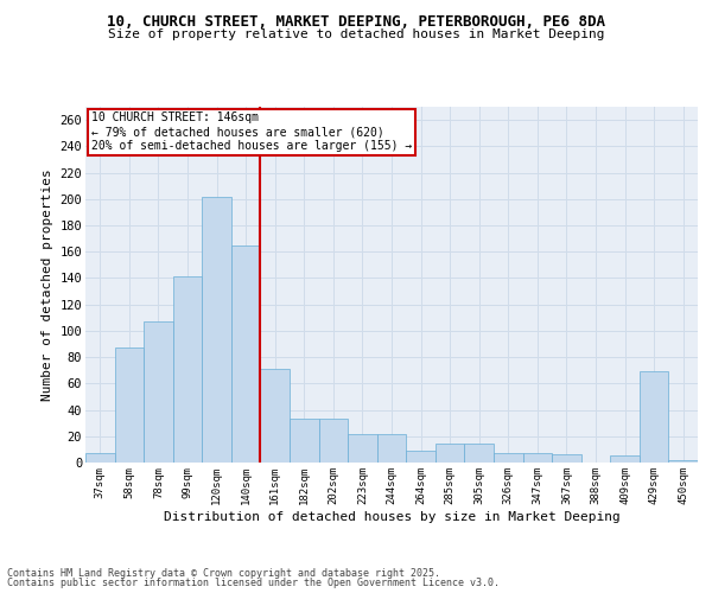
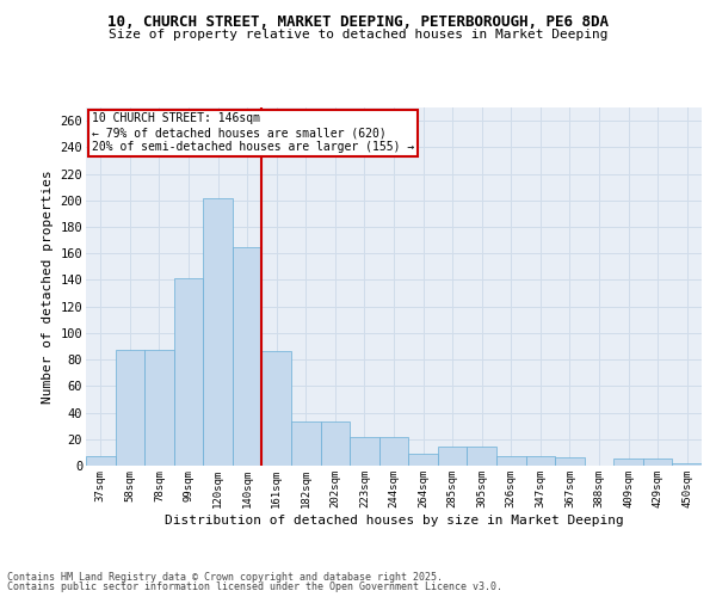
78sqm: 107 -> 87
161sqm: 71 -> 86
429sqm: 69 -> 5
